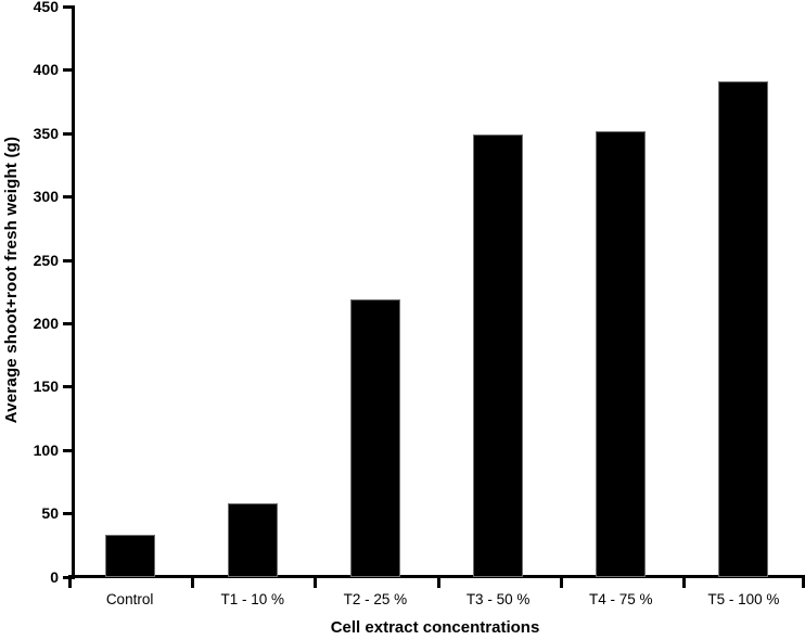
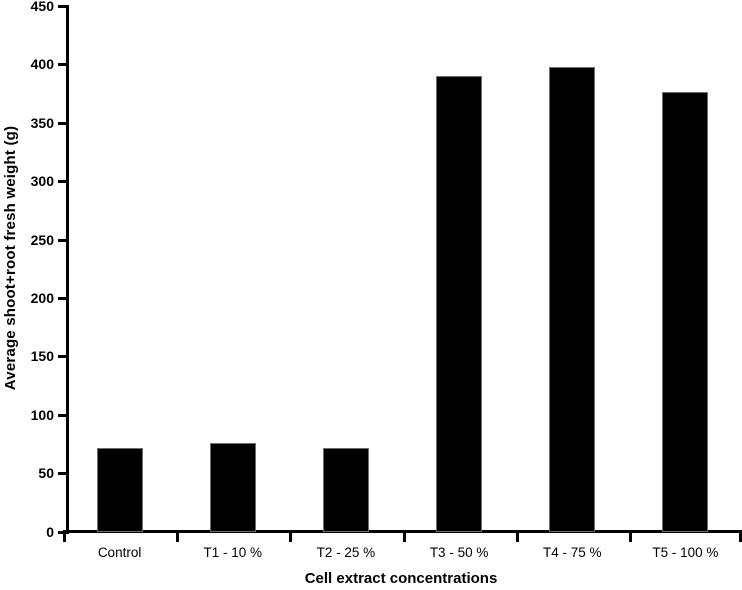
Control: 33 -> 72
T1 - 10 %: 58 -> 76
T2 - 25 %: 219 -> 72
T3 - 50 %: 349 -> 390
T4 - 75 %: 352 -> 398
T5 - 100 %: 391 -> 377
